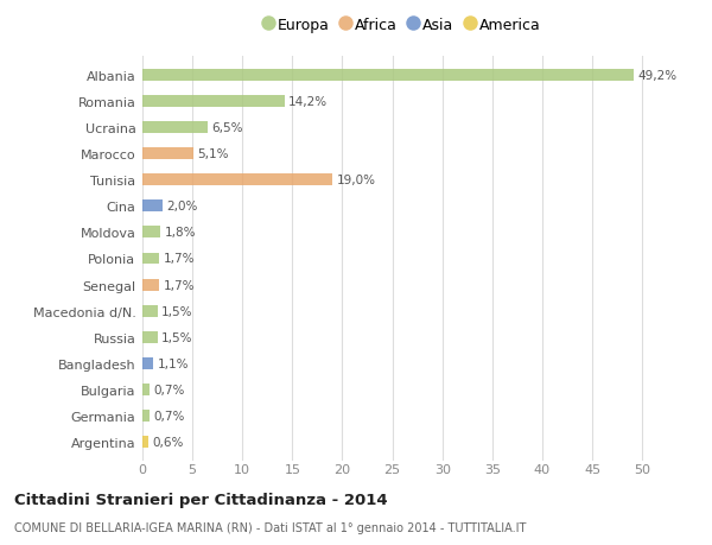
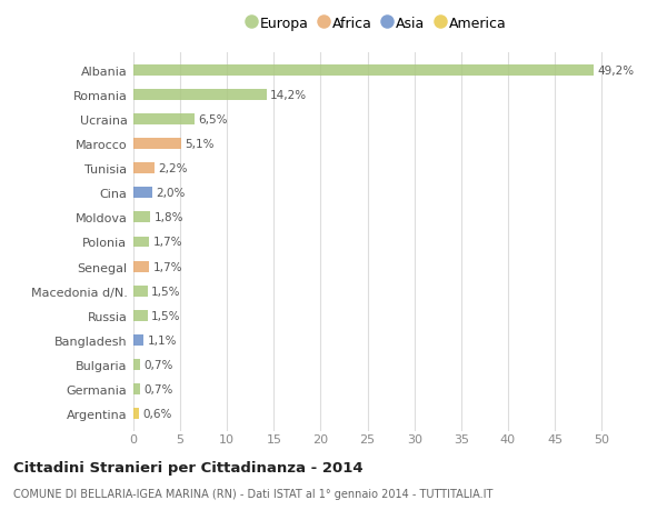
Tunisia: 19,0% -> 2,2%
